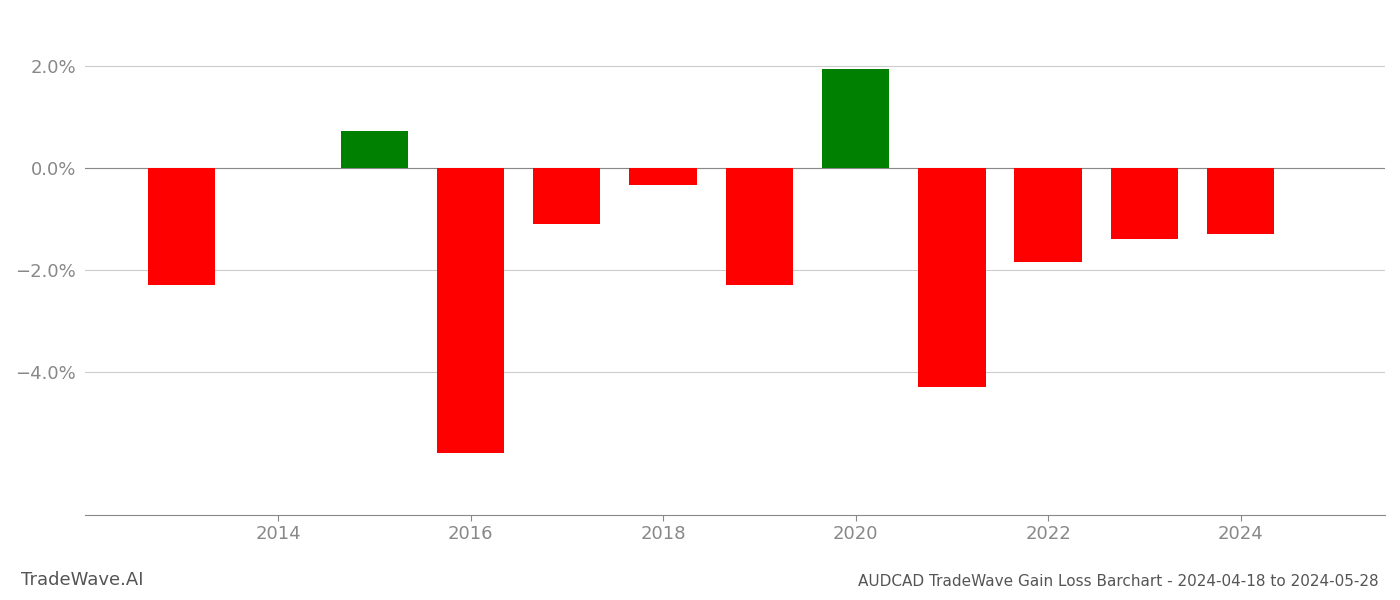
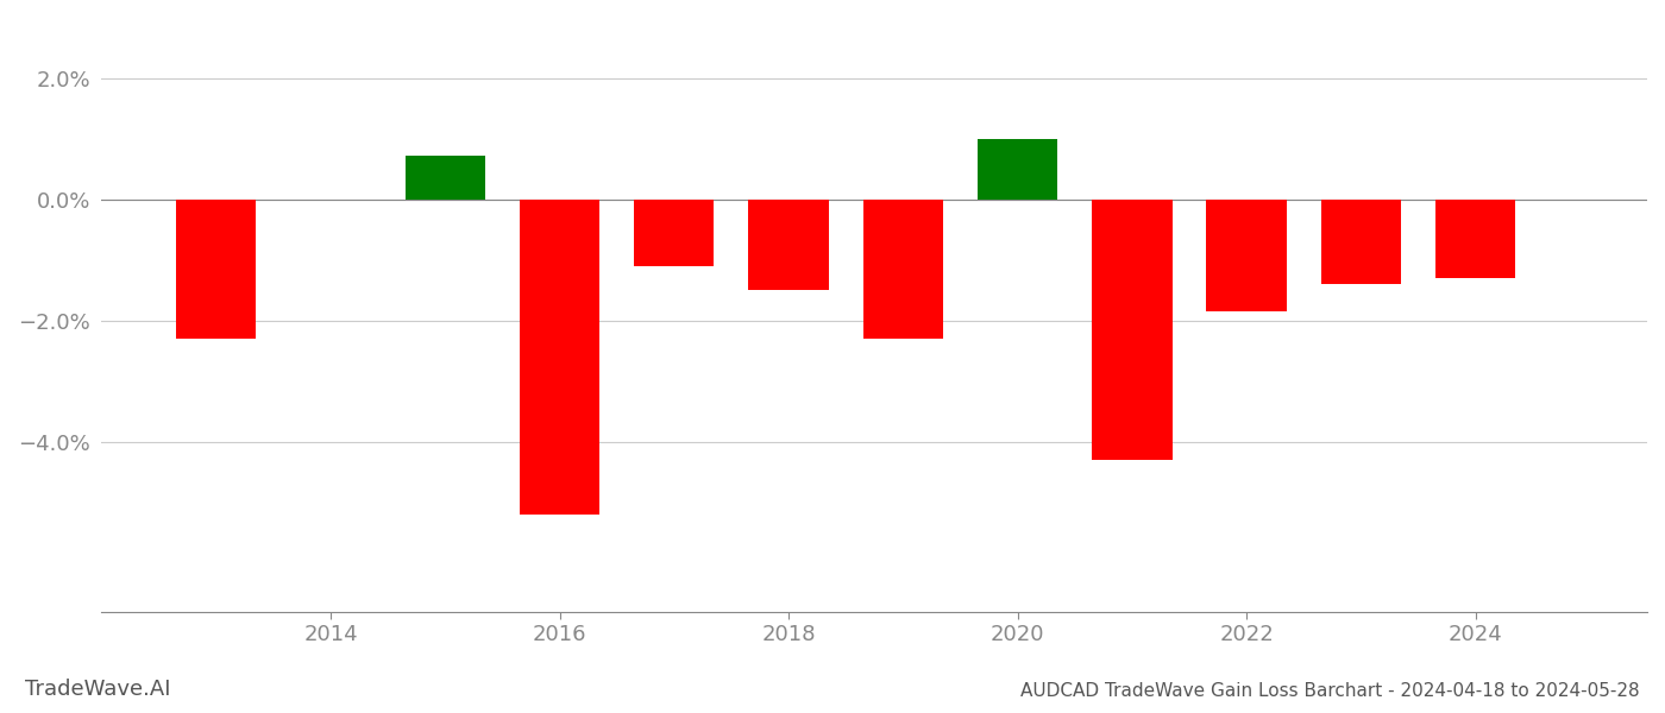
2016: -5.60% -> -5.20%
2018: -0.33% -> -1.50%
2020: 1.95% -> 1.00%
